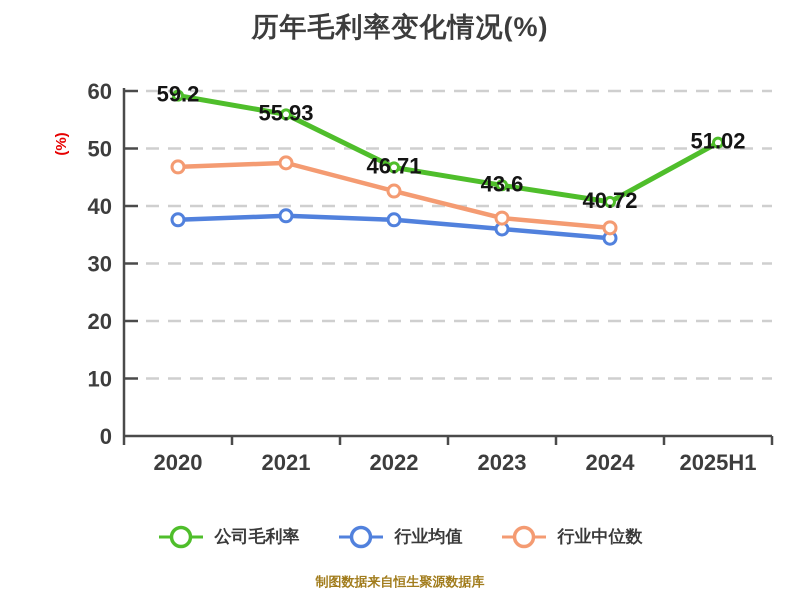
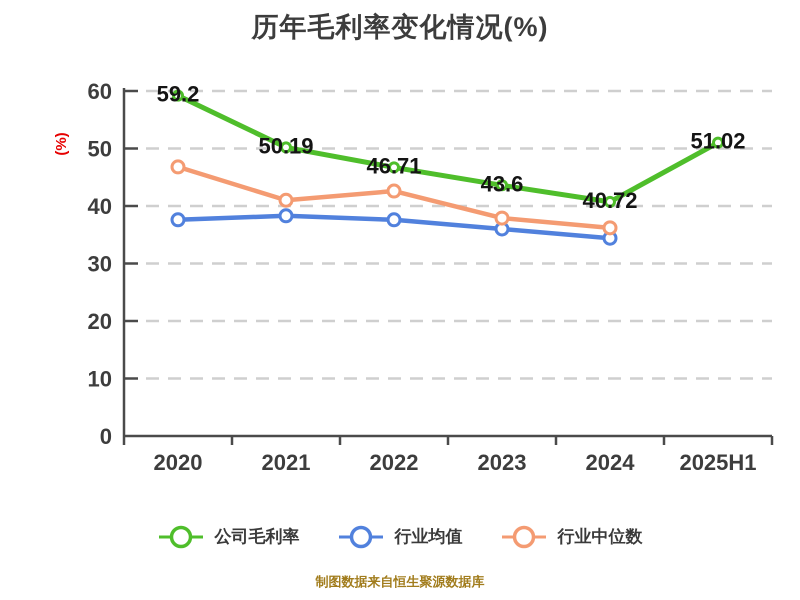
公司毛利率/2021: 55.93 -> 50.19
行业中位数/2021: 48 -> 41
